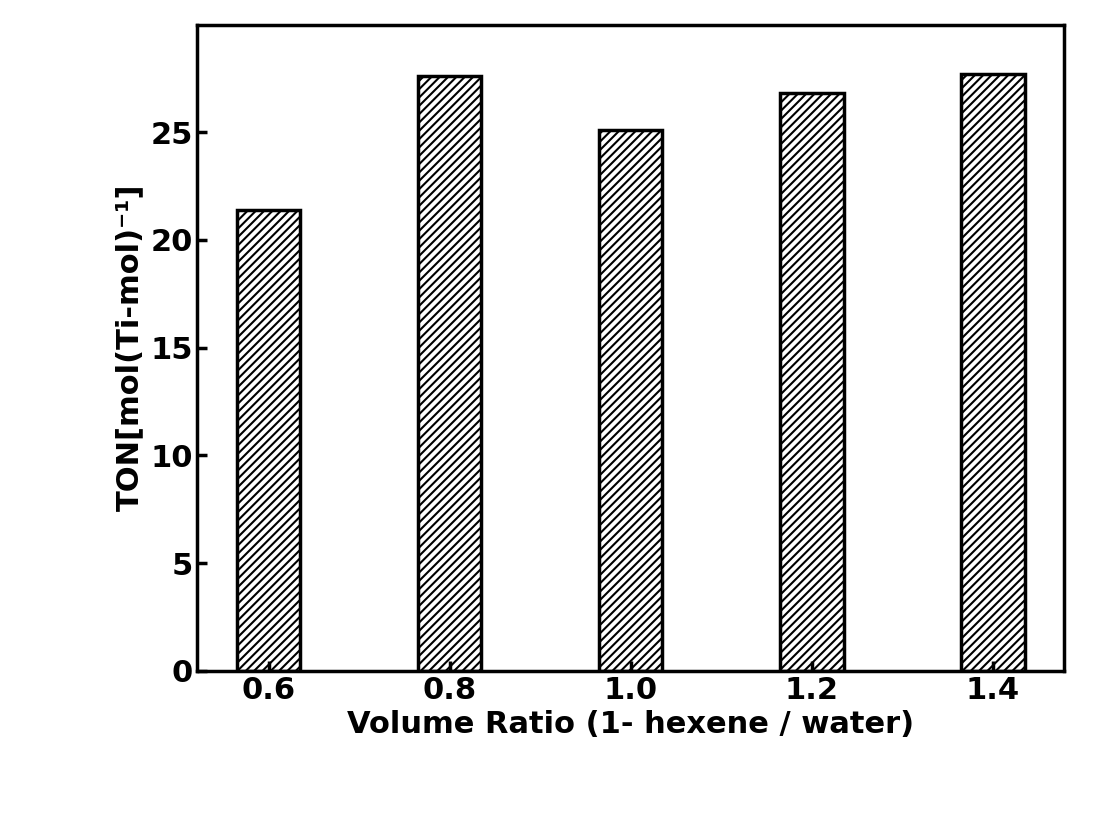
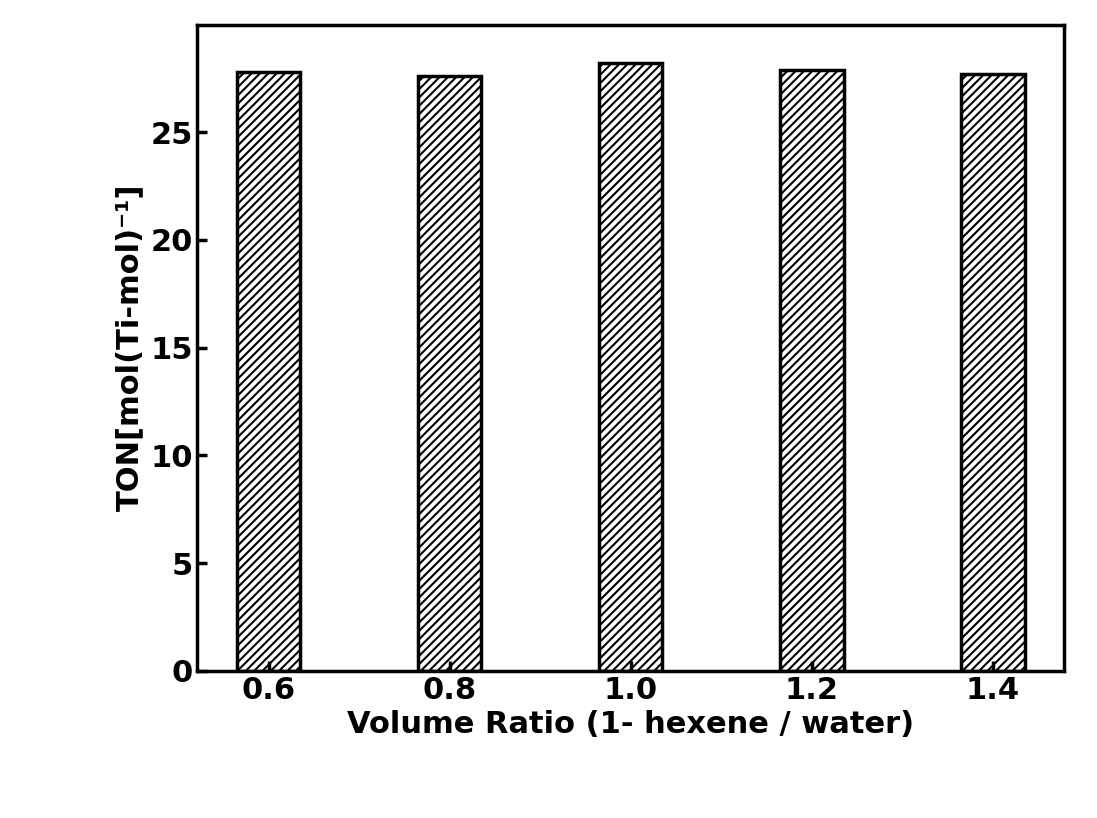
0.6: 21.4 -> 27.8
1.0: 25.1 -> 28.2
1.2: 26.8 -> 27.9
